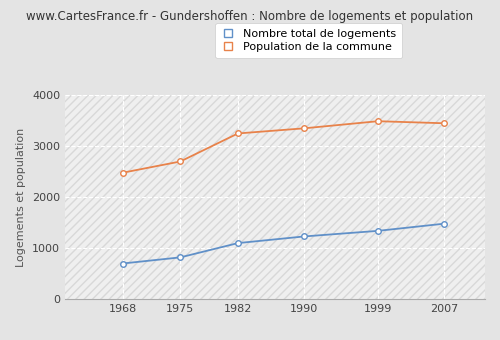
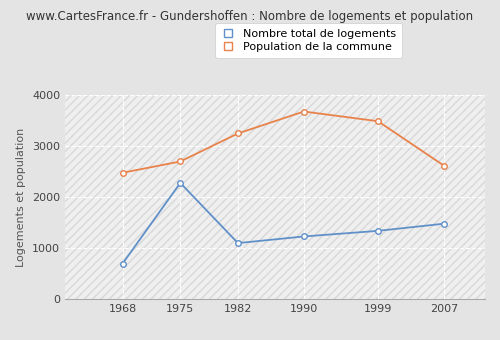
Nombre total de logements/1975: 820 -> 2280
Population de la commune/1990: 3350 -> 3680
Population de la commune/2007: 3450 -> 2620
